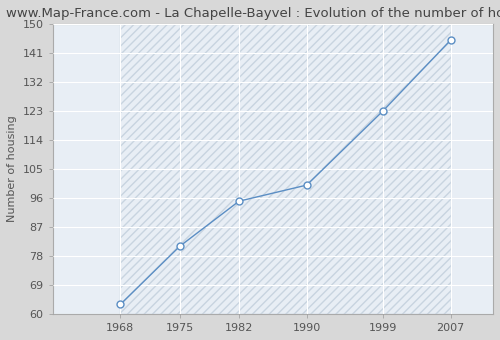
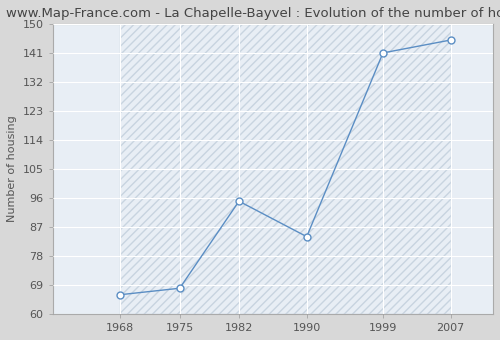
1968: 63 -> 66
1975: 81 -> 68
1990: 100 -> 84
1999: 123 -> 141
